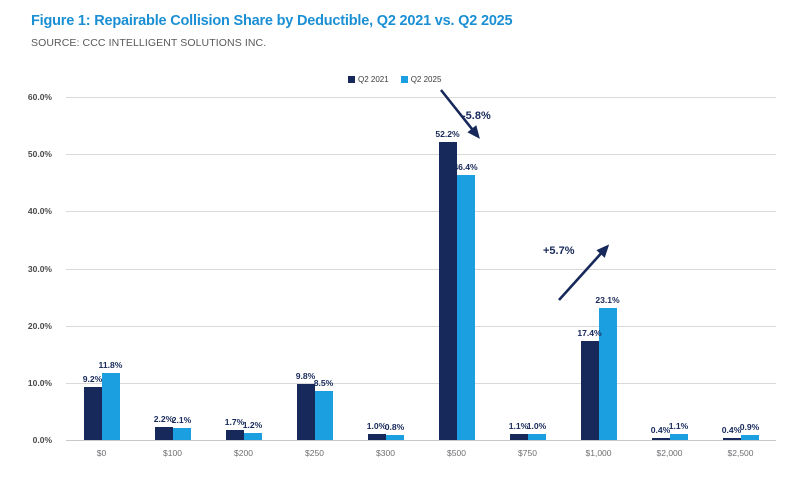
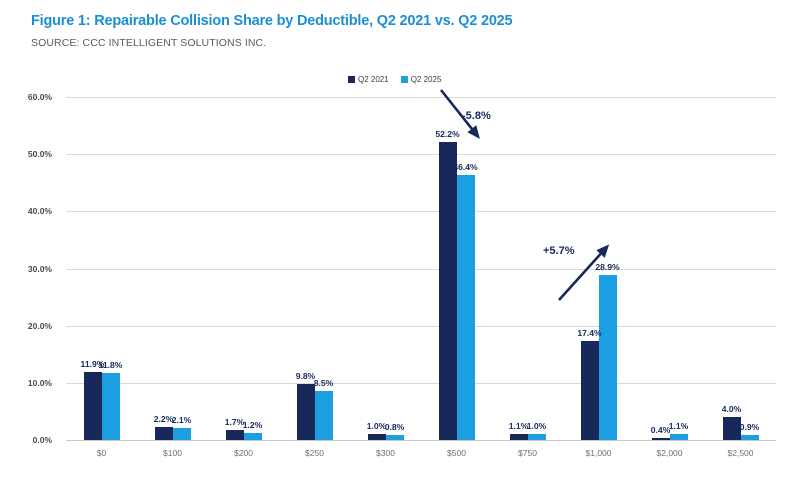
Q2 2021/$0: 9.2% -> 11.9%
Q2 2025/$1,000: 23.1% -> 28.9%
Q2 2021/$2,500: 0.4% -> 4.0%
